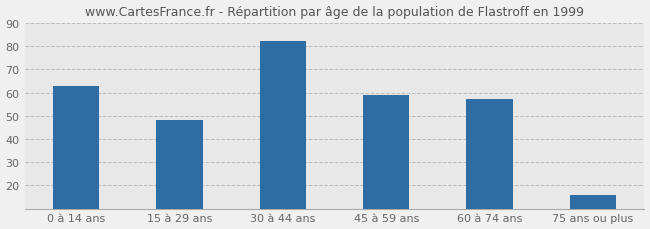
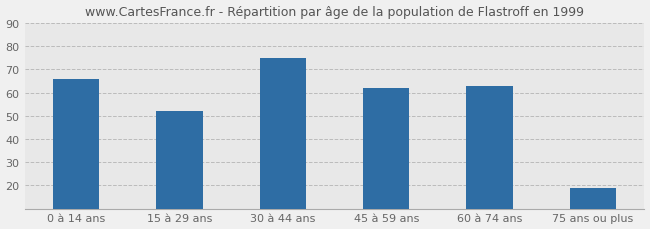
0 à 14 ans: 63 -> 66
15 à 29 ans: 48 -> 52
30 à 44 ans: 82 -> 75
45 à 59 ans: 59 -> 62
60 à 74 ans: 57 -> 63
75 ans ou plus: 16 -> 19
